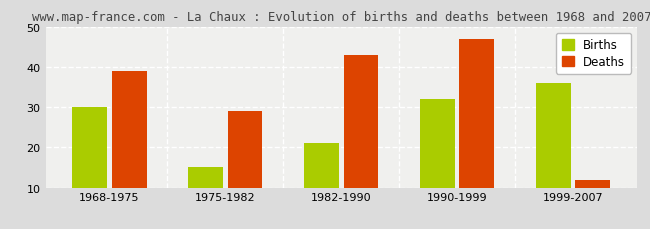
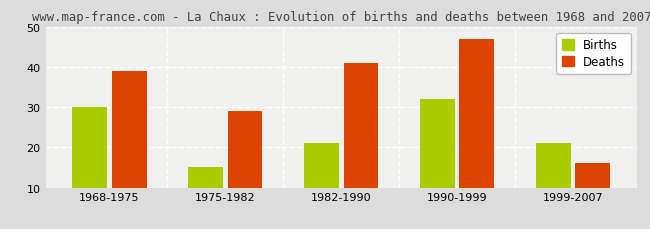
Deaths/1982-1990: 43 -> 41
Births/1999-2007: 36 -> 21
Deaths/1999-2007: 12 -> 16
